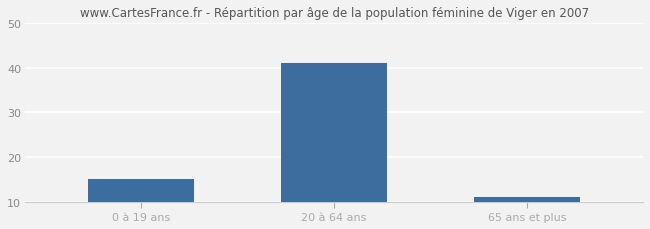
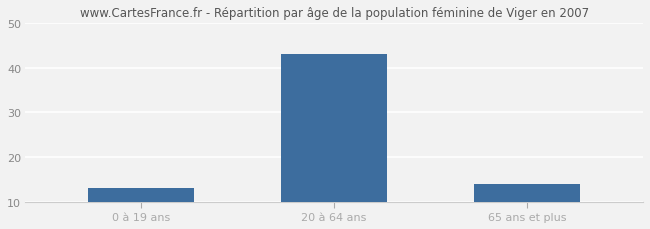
0 à 19 ans: 15 -> 13
20 à 64 ans: 41 -> 43
65 ans et plus: 11 -> 14
